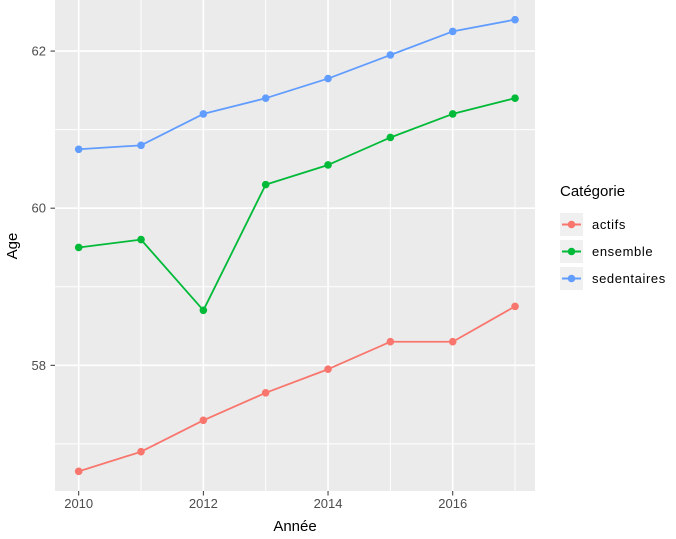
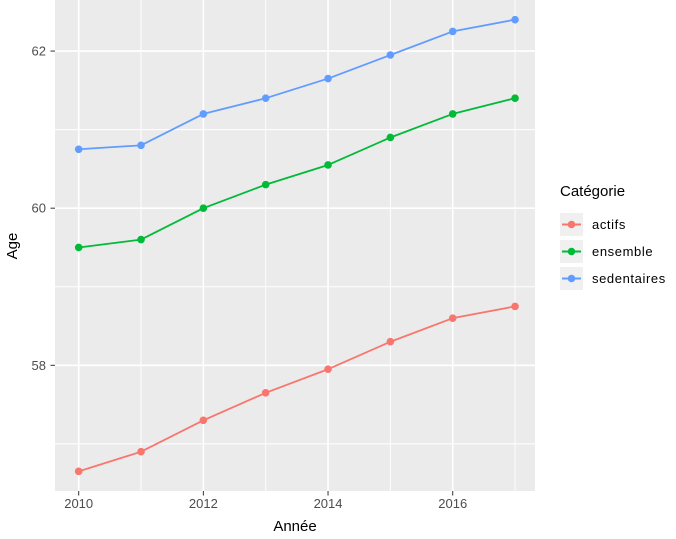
ensemble/2012: 58.7 -> 60.0
actifs/2016: 58.3 -> 58.6
